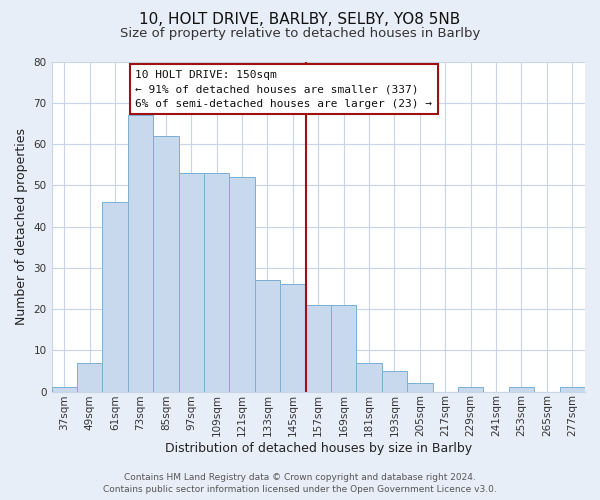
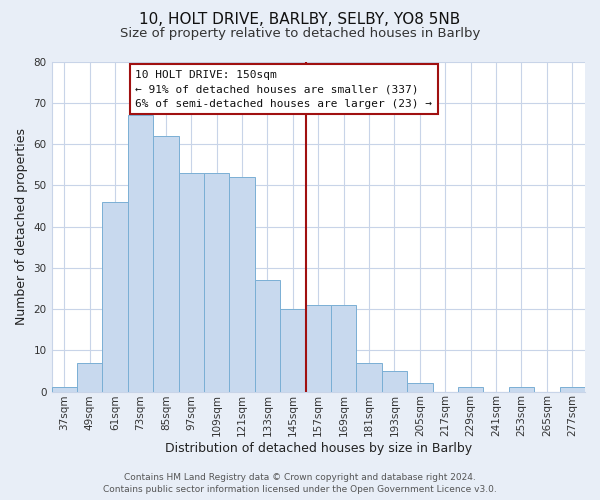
145sqm: 26 -> 20
